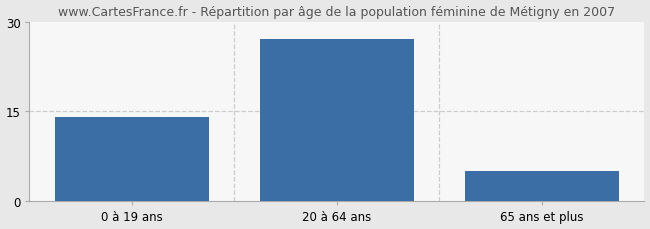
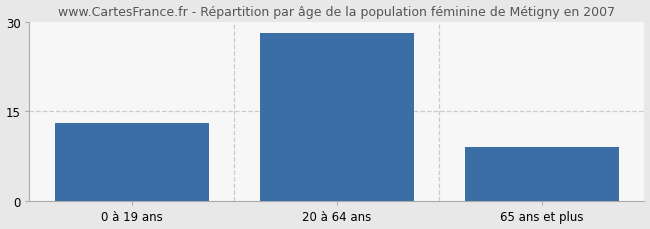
0 à 19 ans: 14 -> 13
20 à 64 ans: 27 -> 28
65 ans et plus: 5 -> 9
